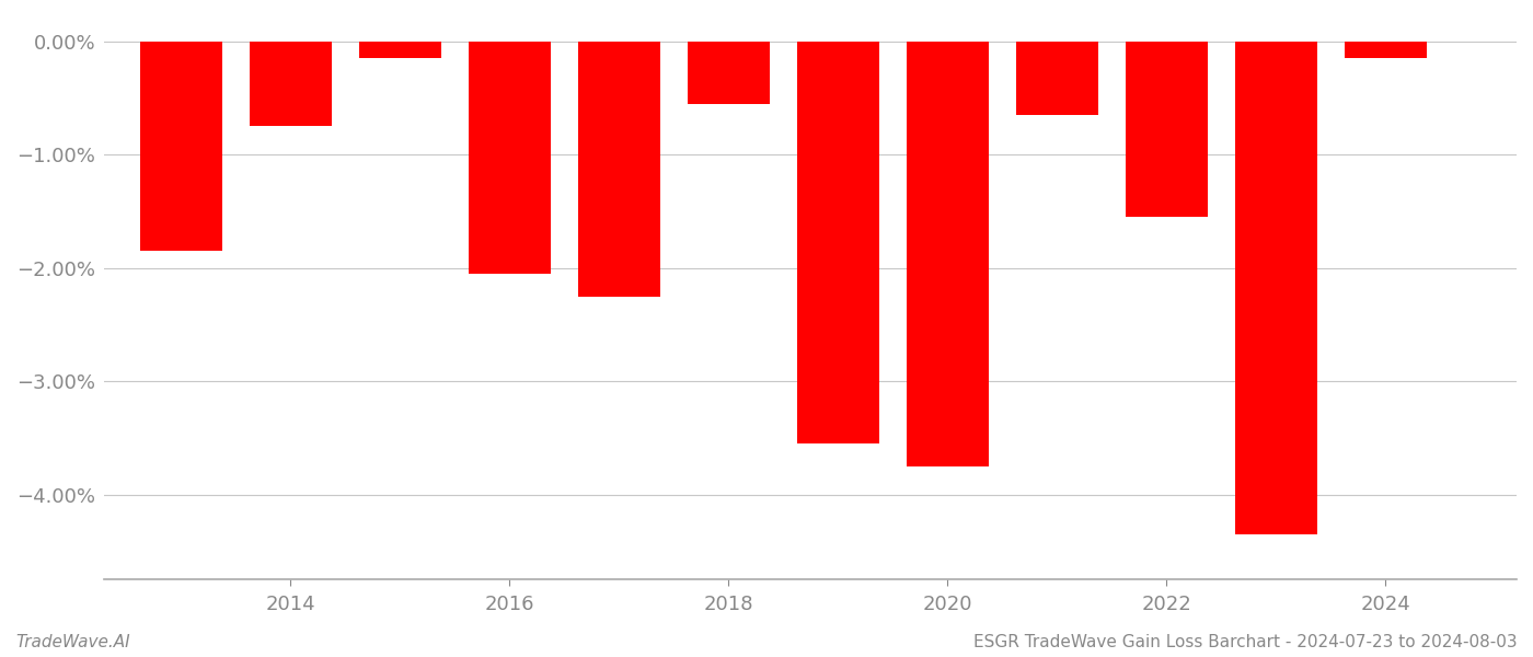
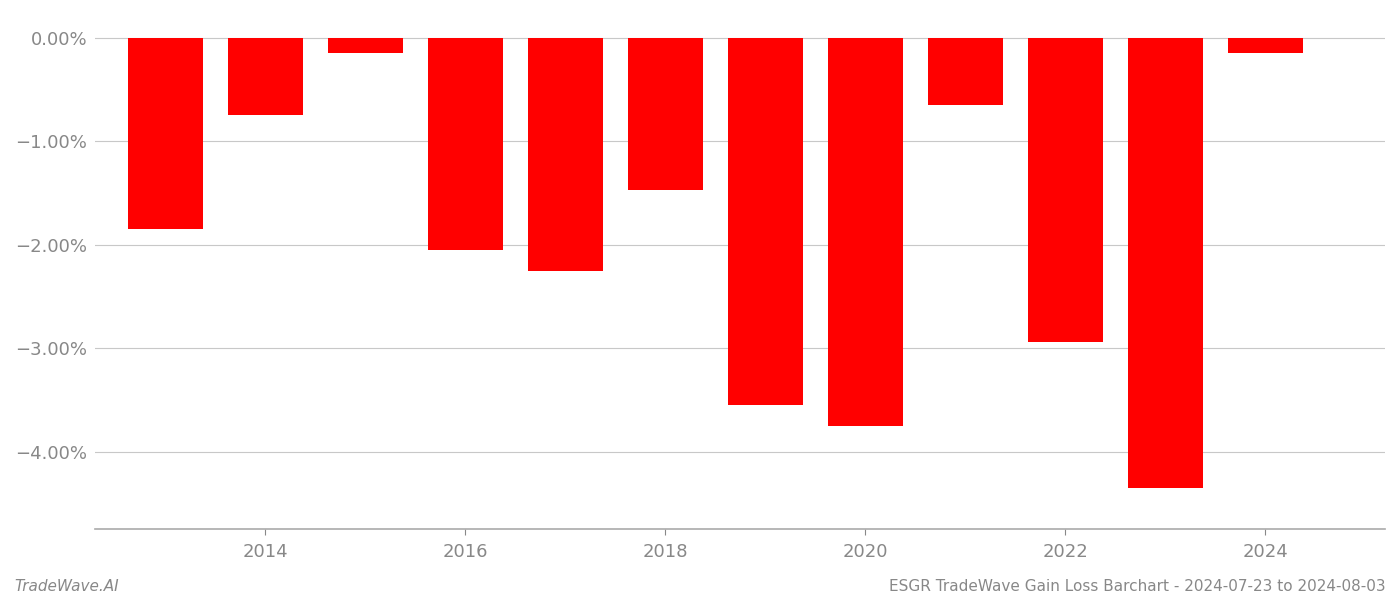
2018: -0.55% -> -1.47%
2022: -1.55% -> -2.94%
